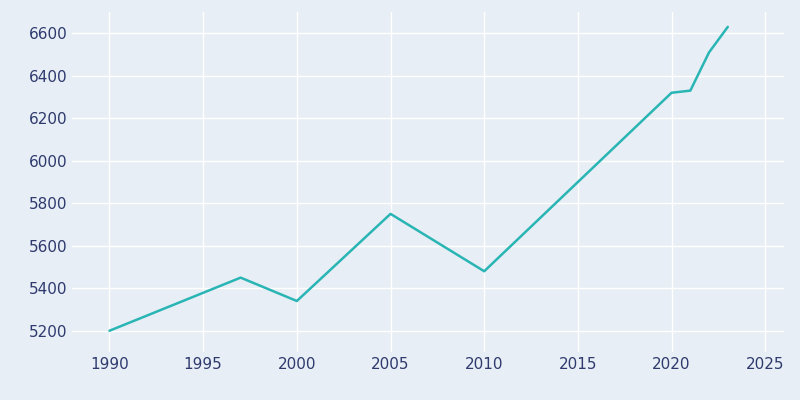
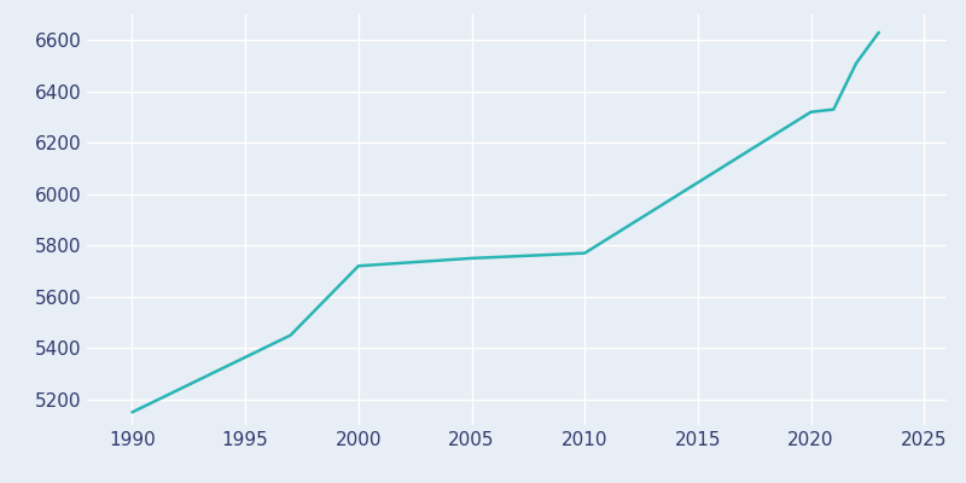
1990: 5200 -> 5150
2000: 5340 -> 5720
2010: 5480 -> 5770
